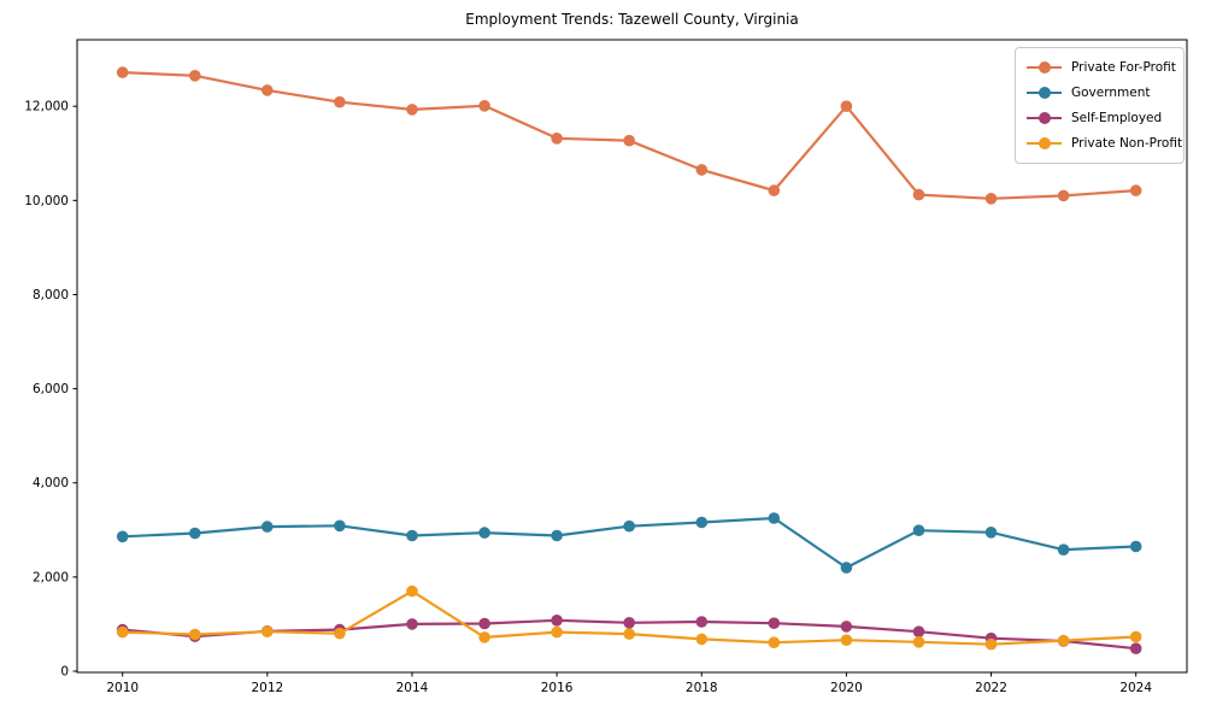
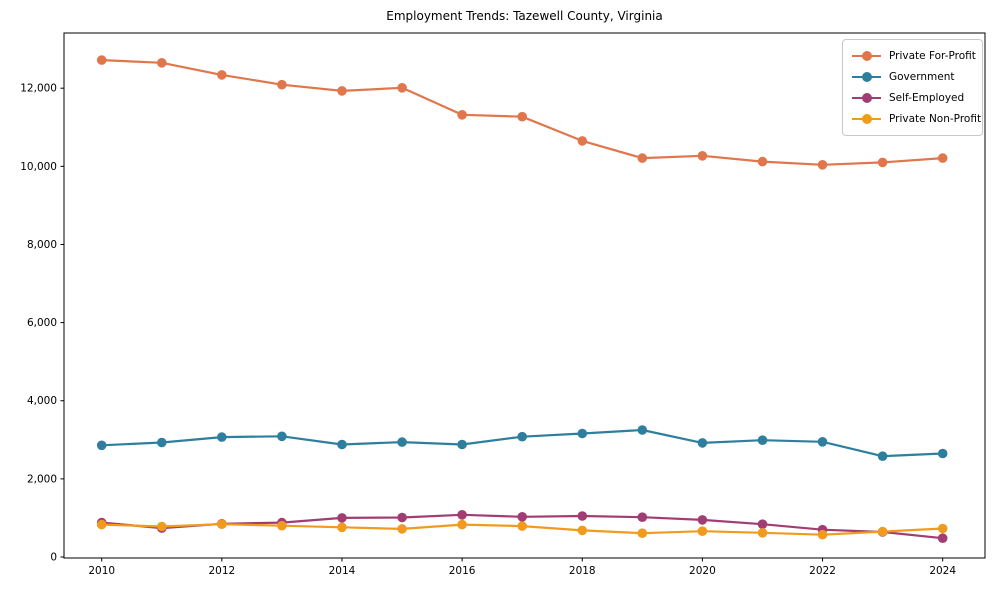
Private Non-Profit/2014: 1700 -> 800
Private For-Profit/2020: 12000 -> 10300
Government/2020: 2200 -> 2900
